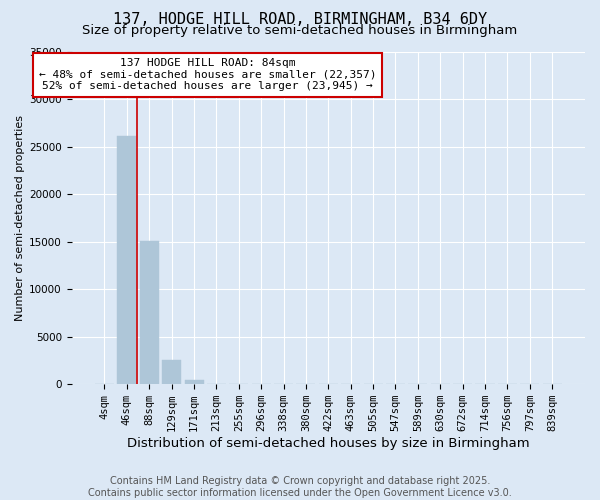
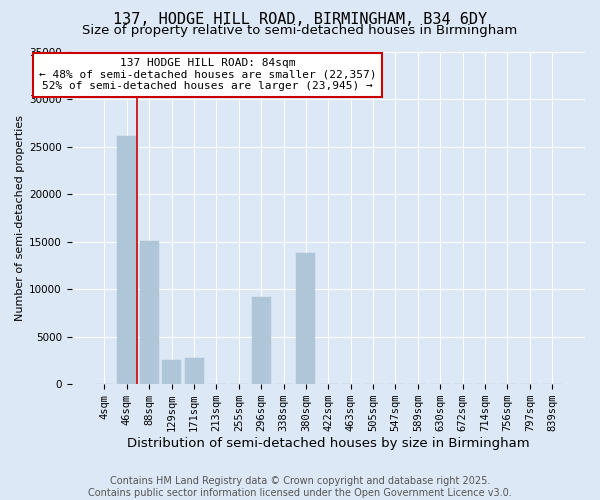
171sqm: 500 -> 2800
296sqm: 0 -> 9200
380sqm: 0 -> 13800
